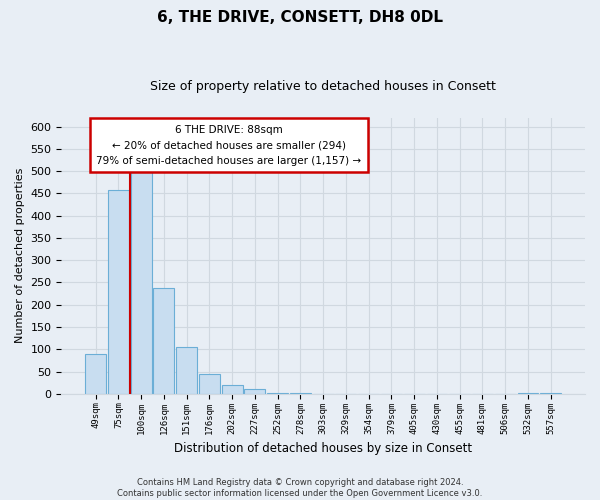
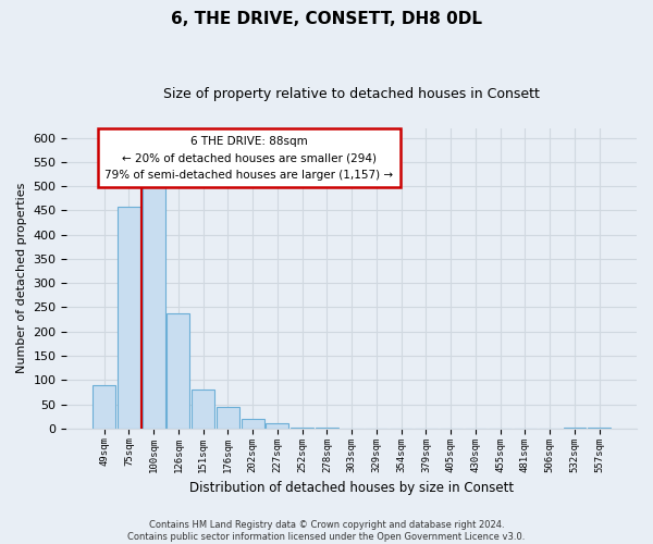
151sqm: 105 -> 80
